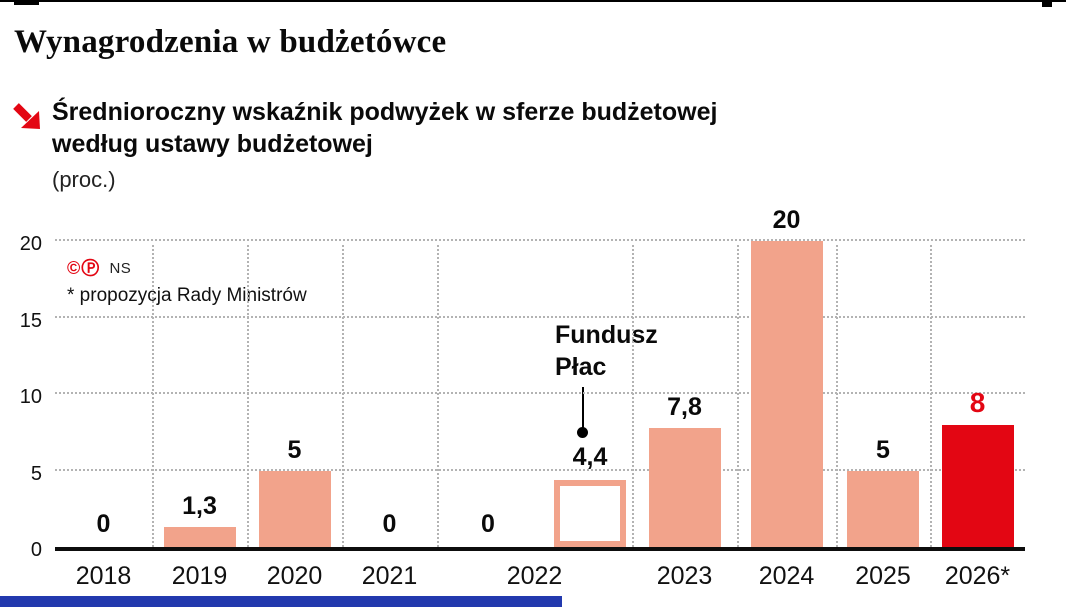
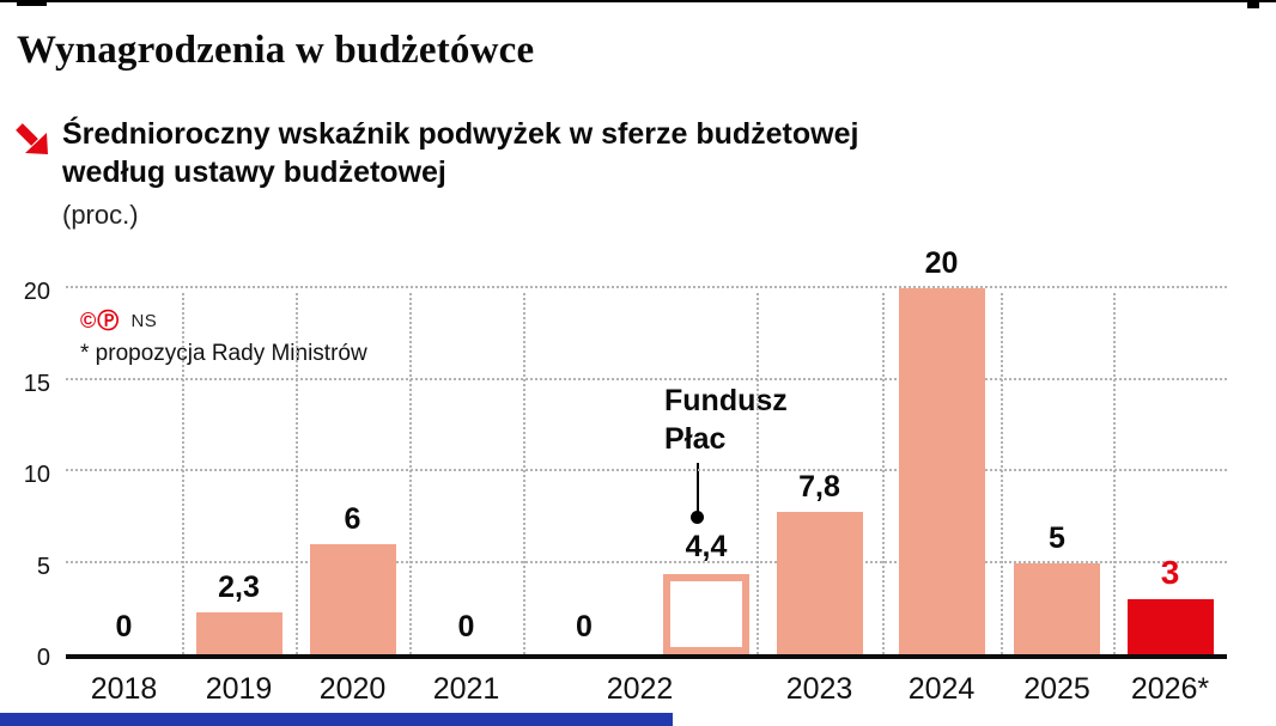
2019: 1,3 -> 2,3
2020: 5 -> 6
2026*: 8 -> 3
